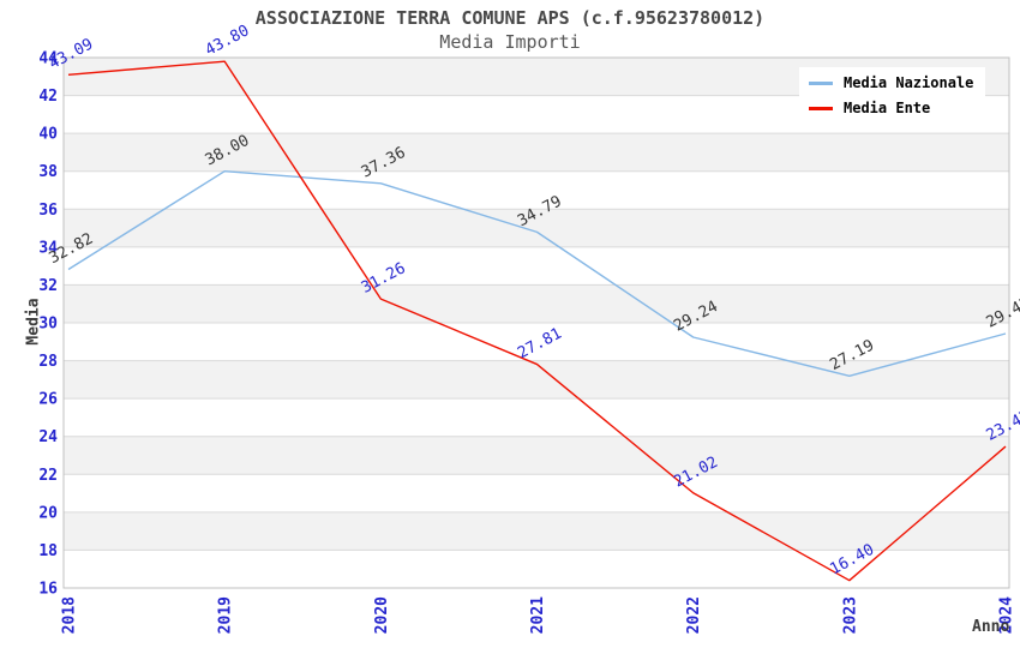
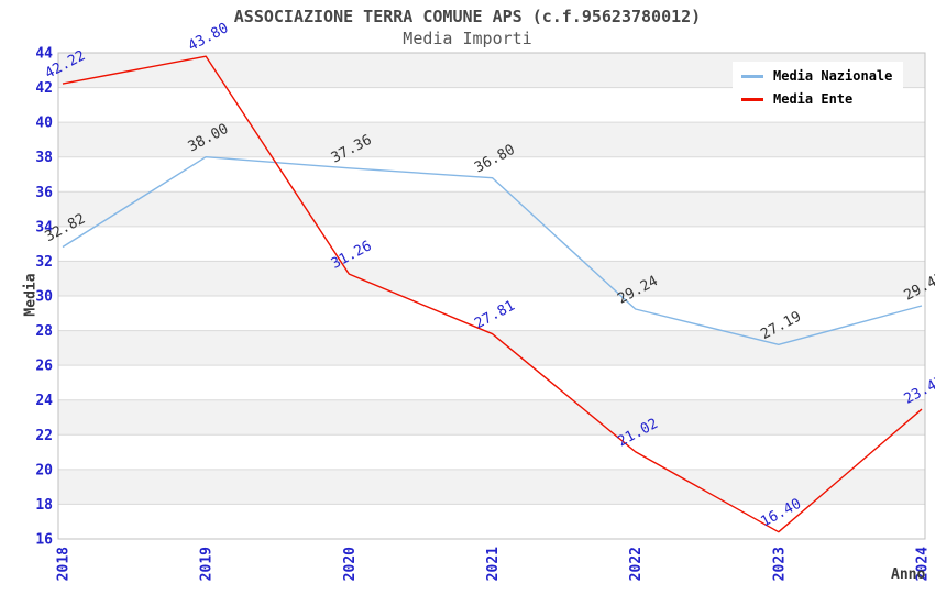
Media Ente/2018: 43.09 -> 42.22
Media Nazionale/2021: 34.79 -> 36.80
